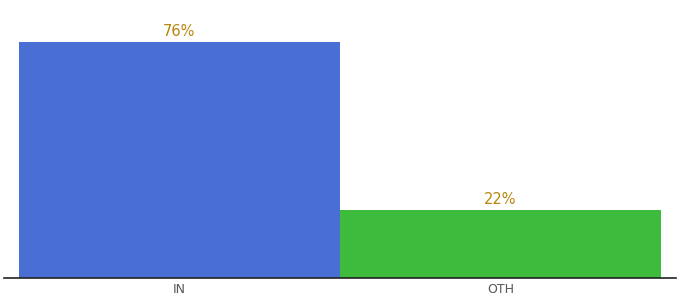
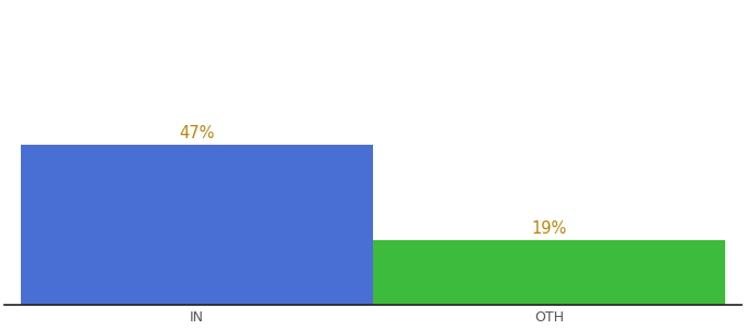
IN: 76% -> 47%
OTH: 22% -> 19%
